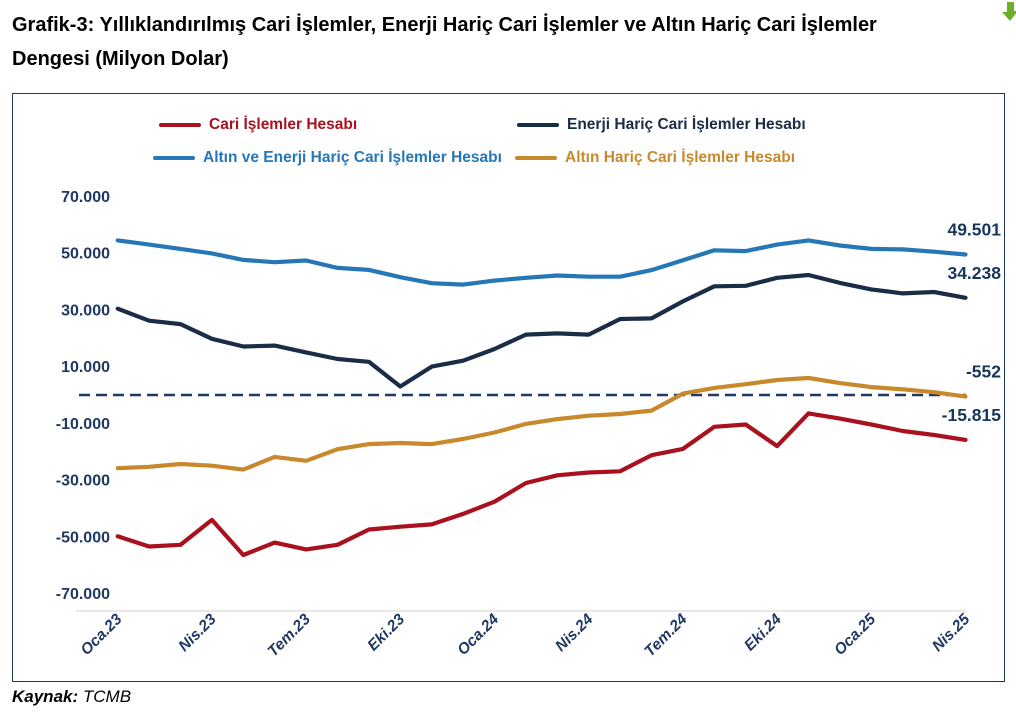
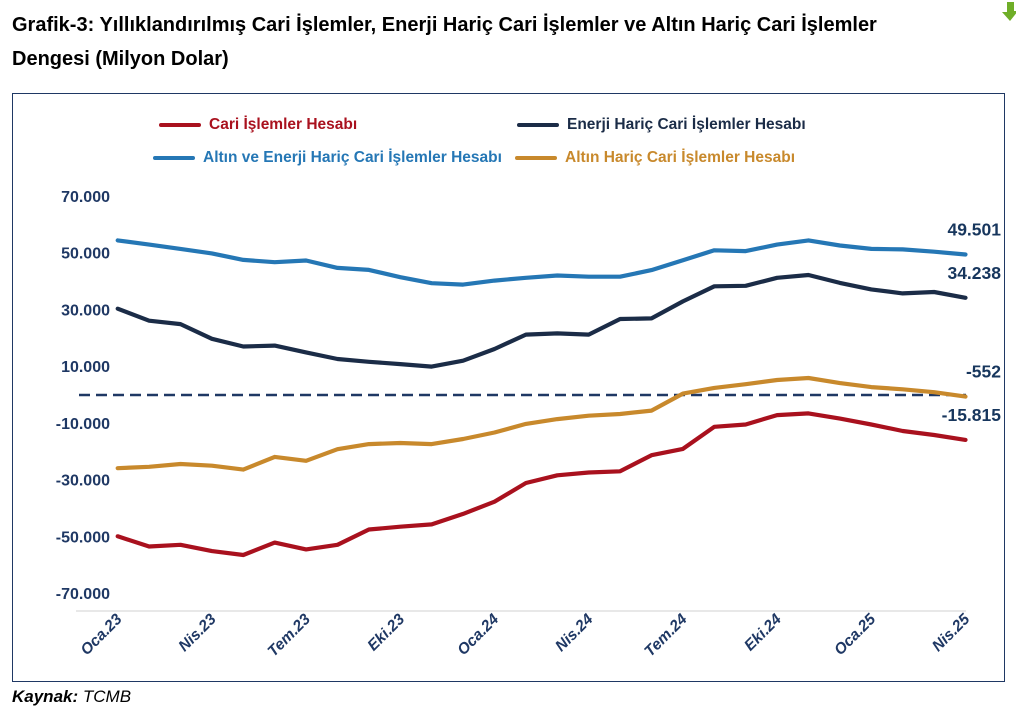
Cari İşlemler Hesabı/Nis.23: -44000 -> -55000
Enerji Hariç Cari İşlemler Hesabı/Eki.23: 3000 -> 11000
Cari İşlemler Hesabı/Eki.24: -18000 -> -7000
